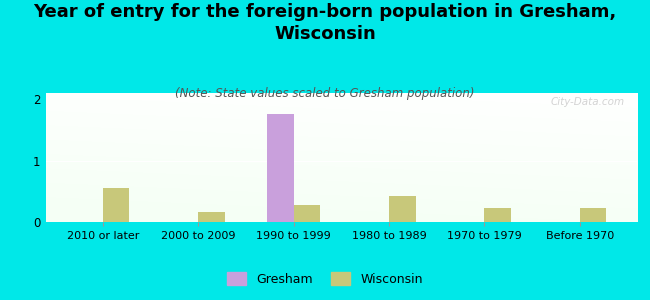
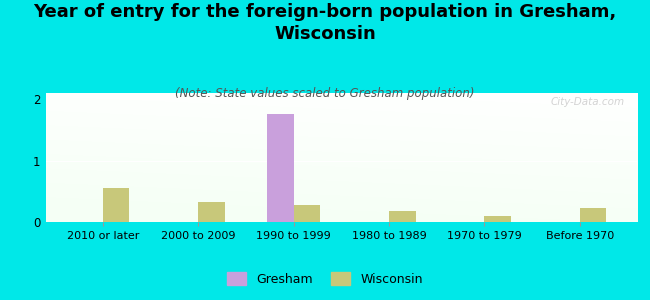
Wisconsin/2000 to 2009: 0.16 -> 0.33
Wisconsin/1980 to 1989: 0.42 -> 0.18
Wisconsin/1970 to 1979: 0.22 -> 0.10
